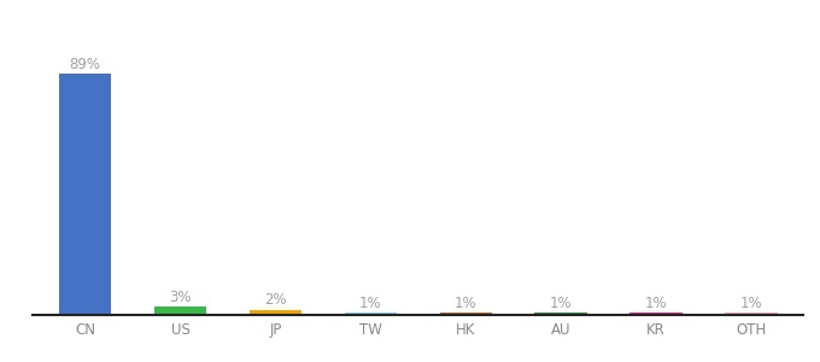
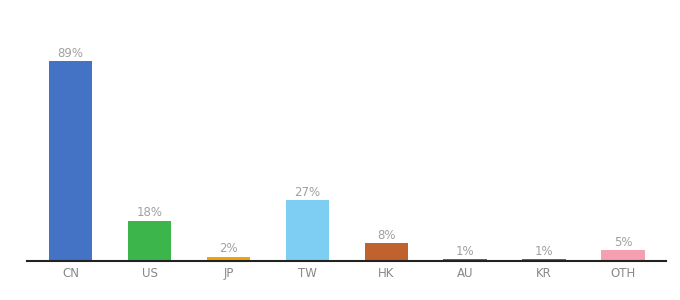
US: 3% -> 18%
TW: 1% -> 27%
HK: 1% -> 8%
OTH: 1% -> 5%
